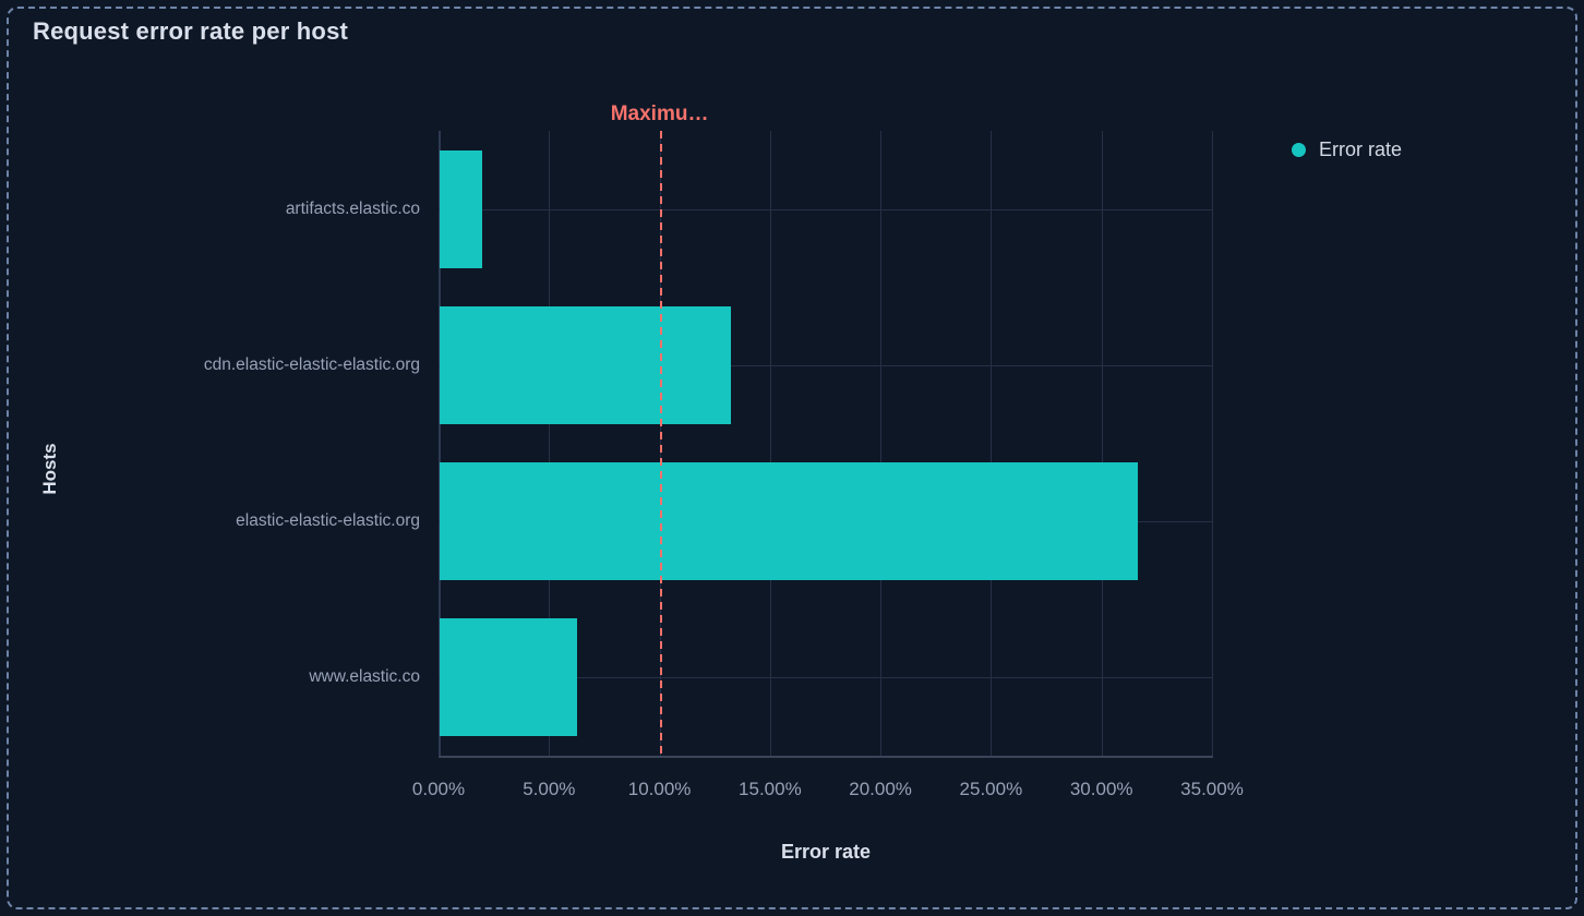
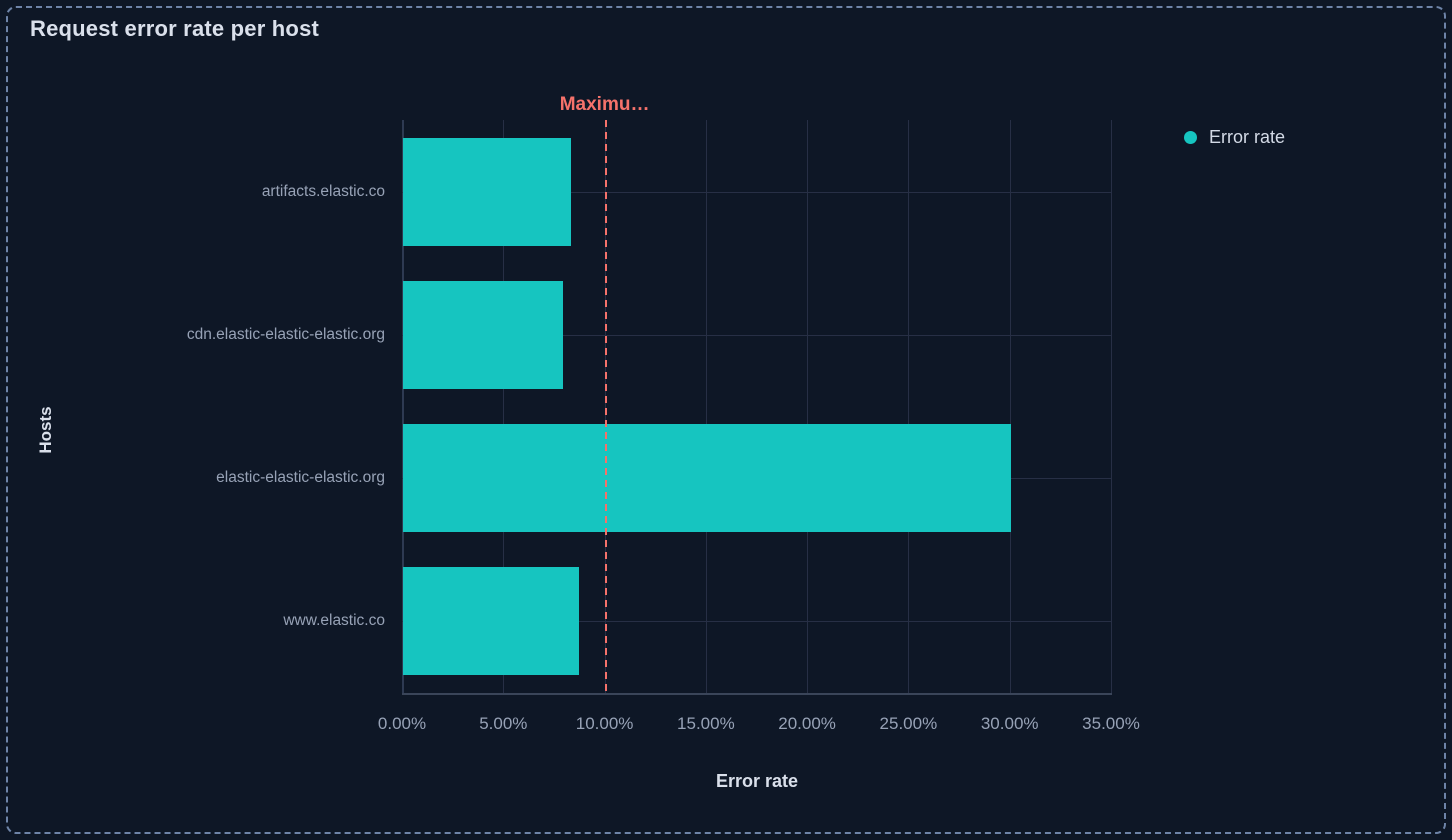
artifacts.elastic.co: 1.9% -> 8.3%
cdn.elastic-elastic-elastic.org: 13.2% -> 7.9%
elastic-elastic-elastic.org: 31.6% -> 30.0%
www.elastic.co: 6.2% -> 8.7%
